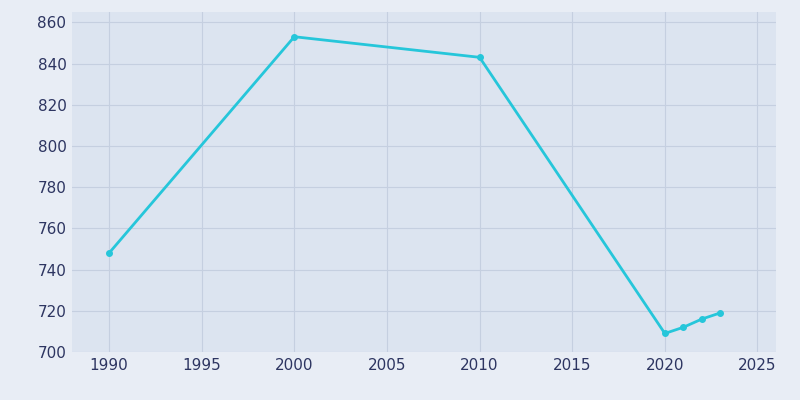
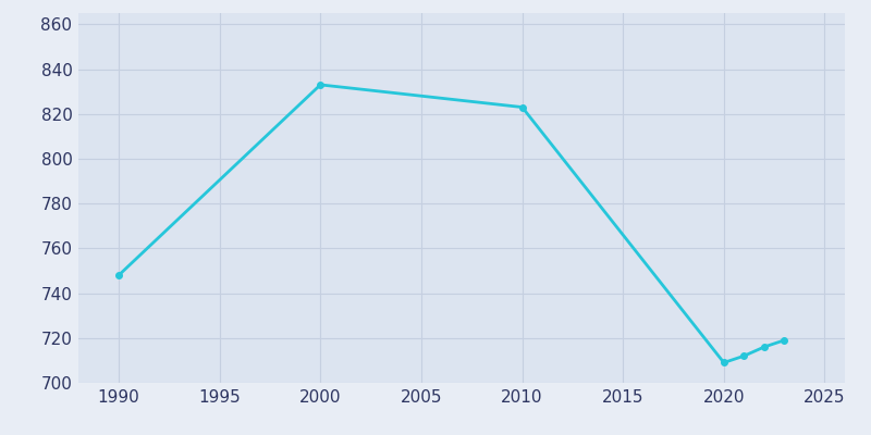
2000: 853 -> 833
2010: 843 -> 823
